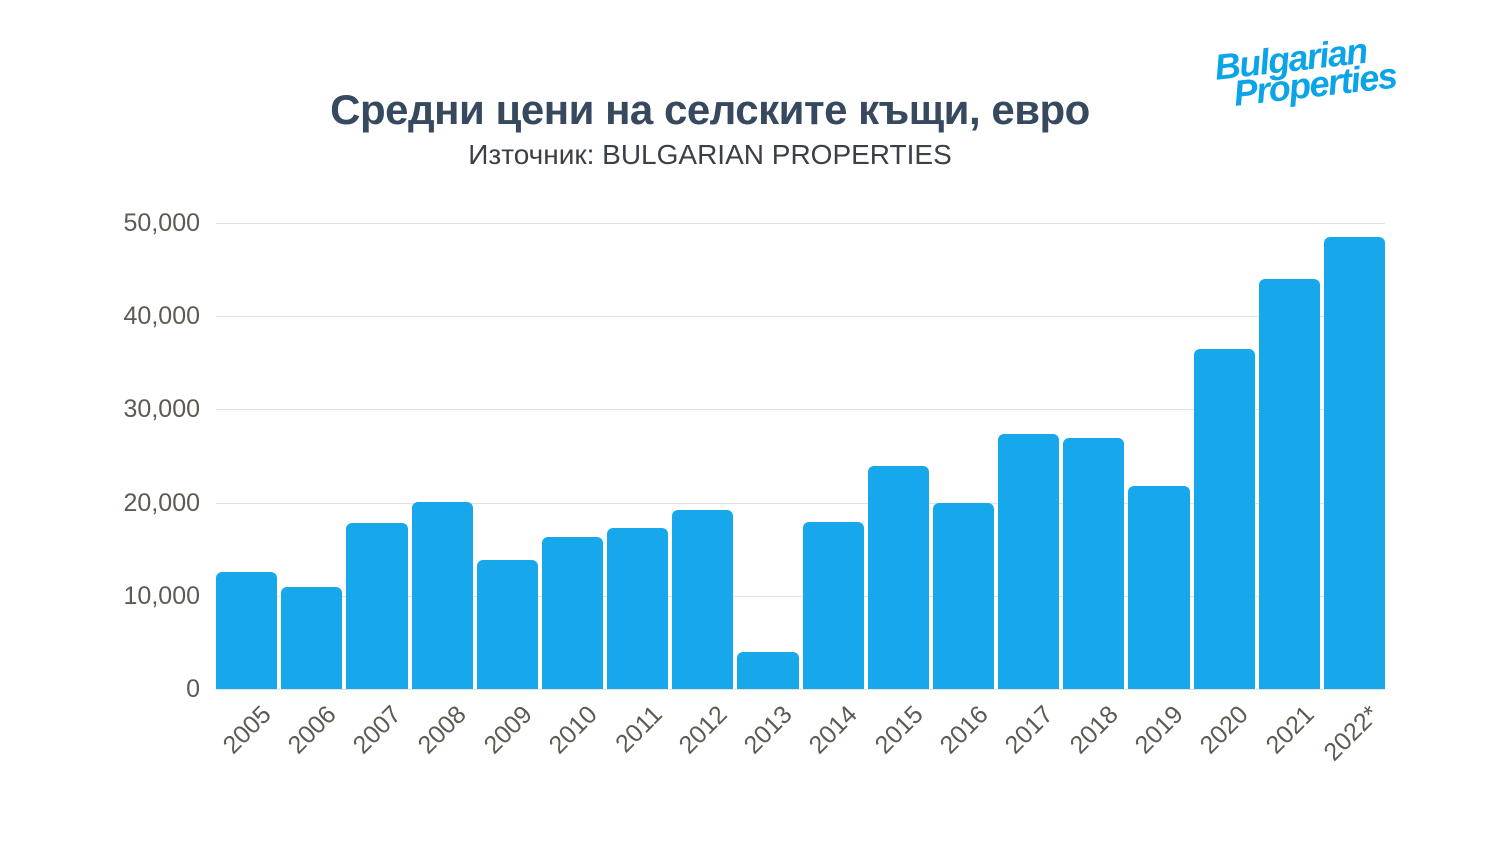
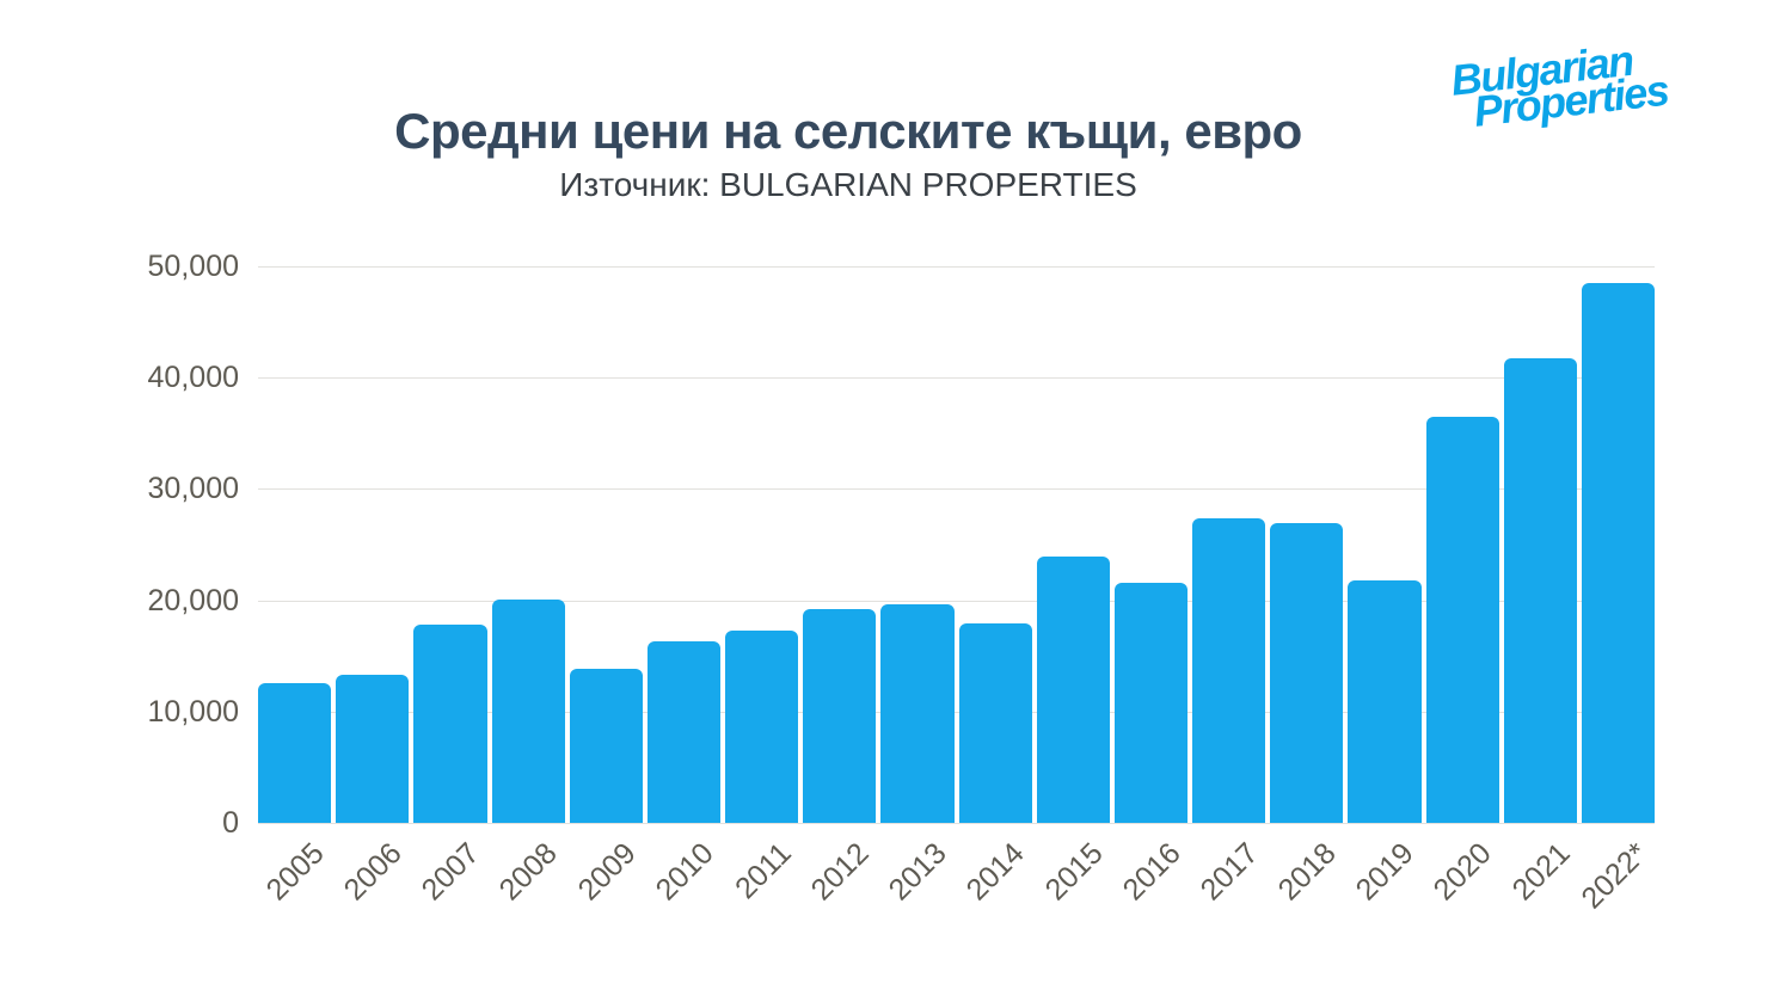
2006: 11000 -> 13000
2013: 4000 -> 20000
2016: 20000 -> 22000
2021: 44000 -> 42000
